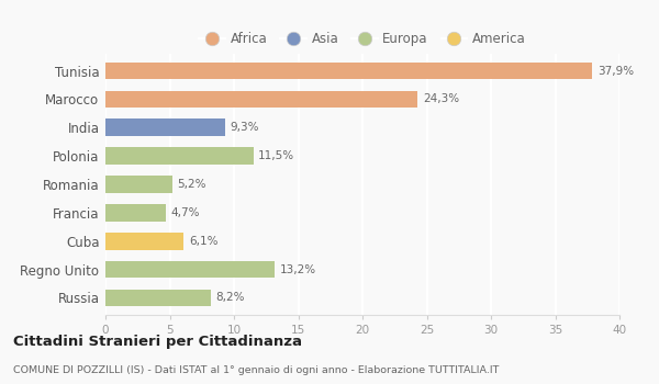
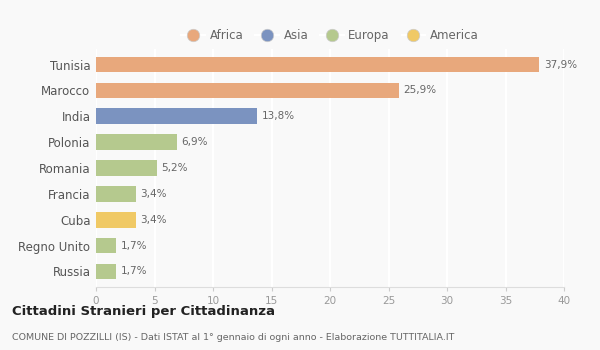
Marocco: 24,3% -> 25,9%
India: 9,3% -> 13,8%
Polonia: 11,5% -> 6,9%
Francia: 4,7% -> 3,4%
Cuba: 6,1% -> 3,4%
Regno Unito: 13,2% -> 1,7%
Russia: 8,2% -> 1,7%
